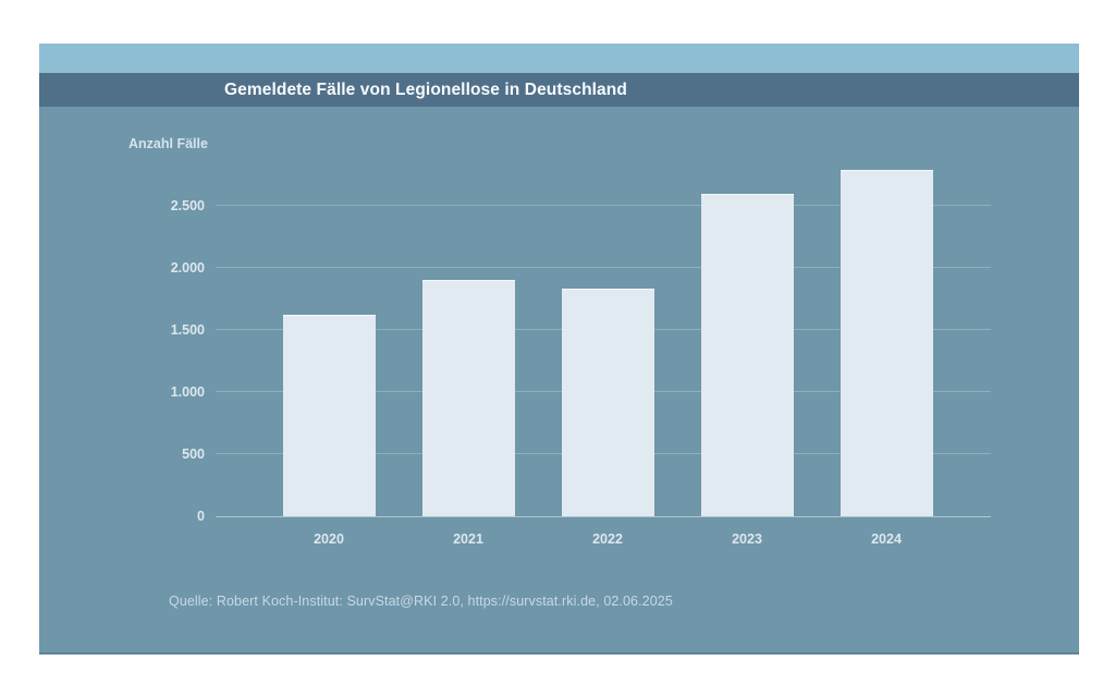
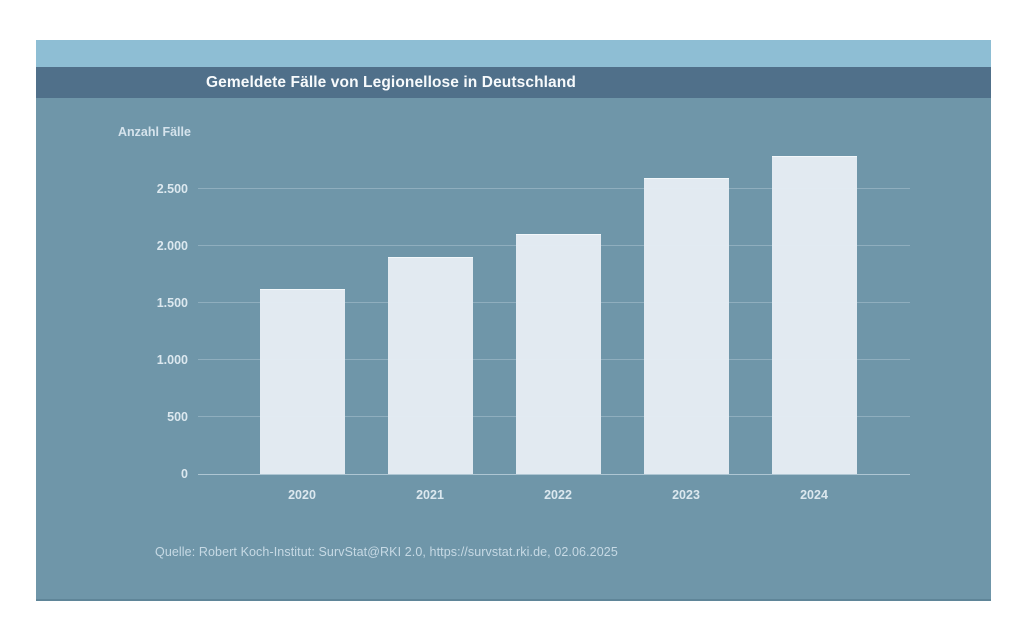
2022: 1830 -> 2100
